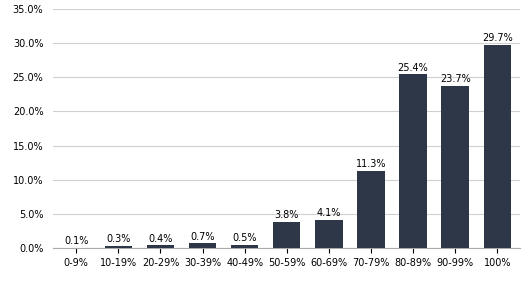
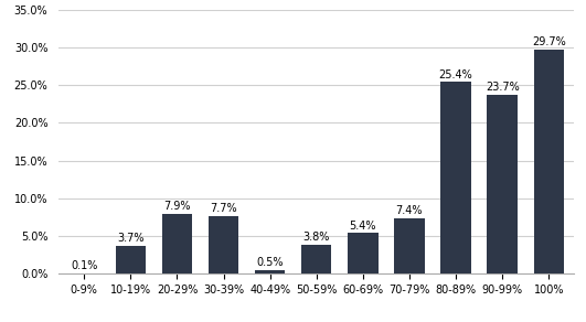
10-19%: 0.3% -> 3.7%
20-29%: 0.4% -> 7.9%
30-39%: 0.7% -> 7.7%
60-69%: 4.1% -> 5.4%
70-79%: 11.3% -> 7.4%
